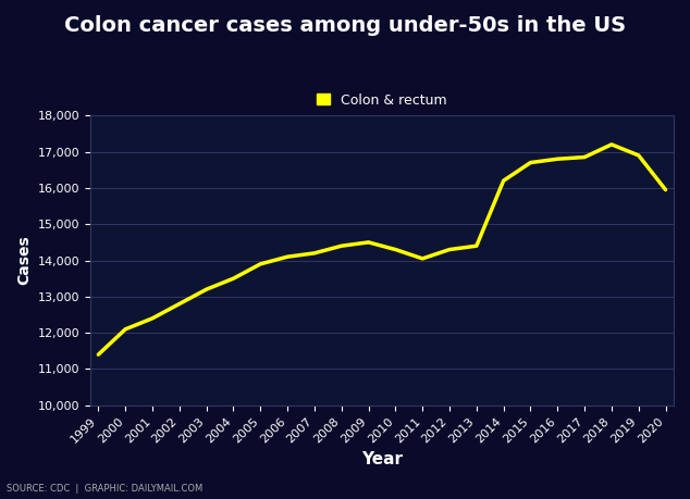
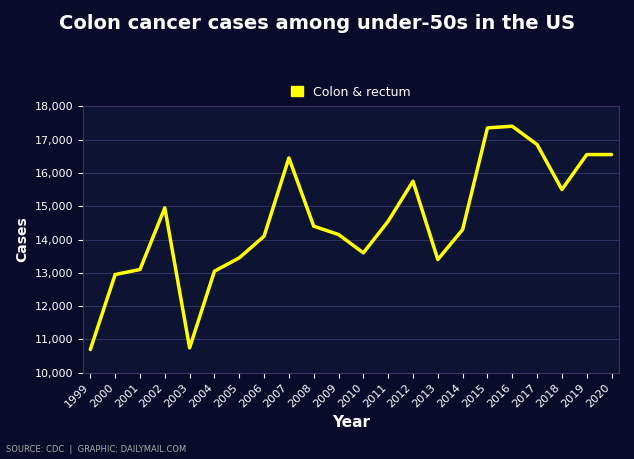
1999: 11,400 -> 10,700
2000: 12,100 -> 12,950
2001: 12,400 -> 13,100
2002: 12,800 -> 14,950
2003: 13,200 -> 10,750
2004: 13,500 -> 13,050
2005: 13,900 -> 13,450
2007: 14,200 -> 16,450
2009: 14,500 -> 14,150
2010: 14,300 -> 13,600
2011: 14,050 -> 14,550
2012: 14,300 -> 15,750
2013: 14,400 -> 13,400
2014: 16,200 -> 14,300
2015: 16,700 -> 17,350
2016: 16,800 -> 17,400
2018: 17,200 -> 15,500
2019: 16,900 -> 16,550
2020: 15,950 -> 16,550
